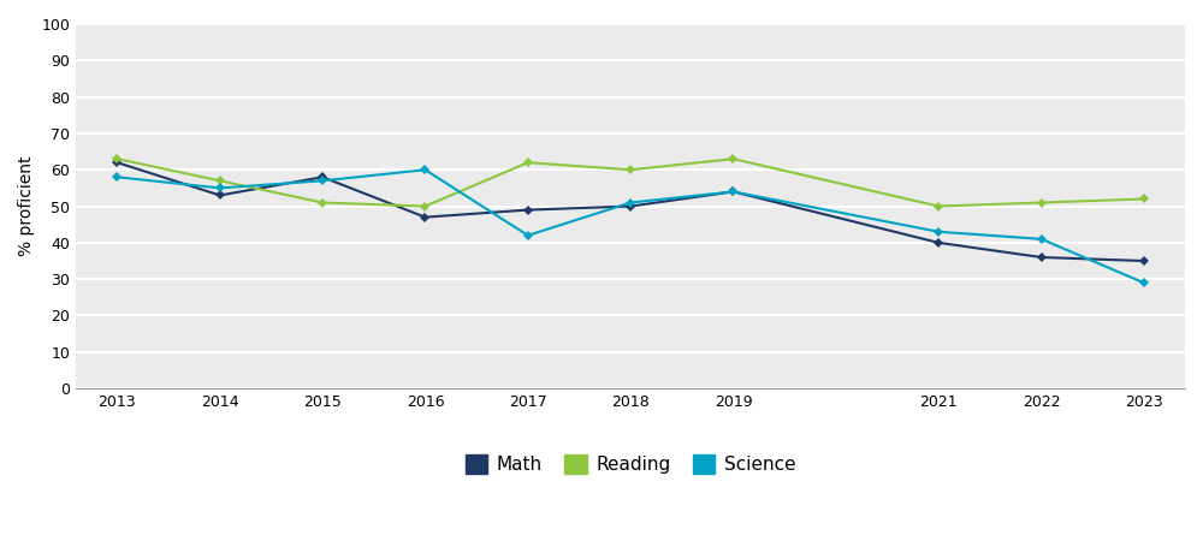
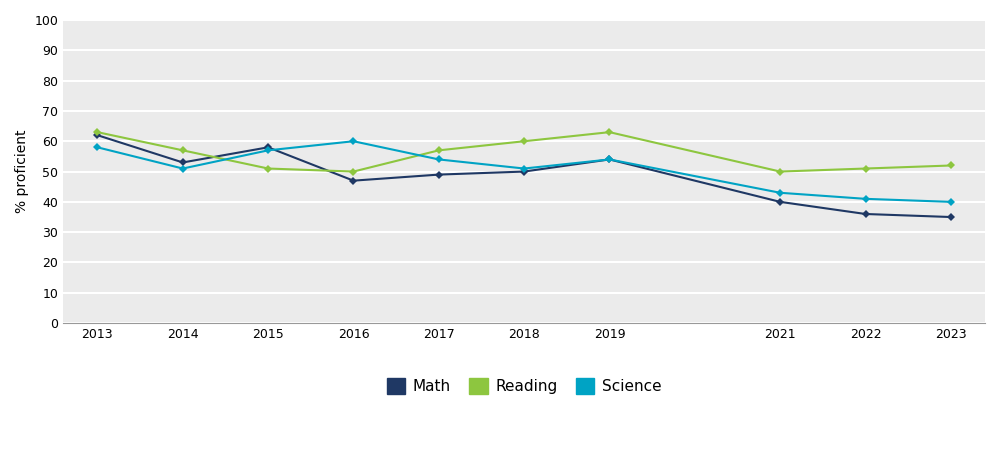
Science/2014: 55 -> 51
Reading/2017: 62 -> 57
Science/2017: 42 -> 54
Science/2023: 29 -> 40
